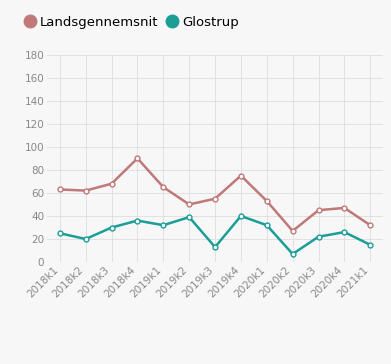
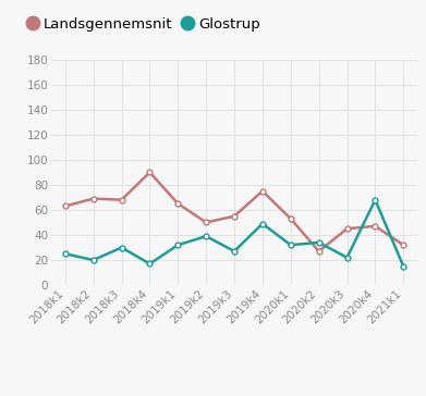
Landsgennemsnit/2018k2: 62 -> 69
Glostrup/2018k4: 36 -> 17
Glostrup/2019k3: 13 -> 27
Glostrup/2019k4: 40 -> 49
Glostrup/2020k2: 7 -> 34
Glostrup/2020k4: 26 -> 68
